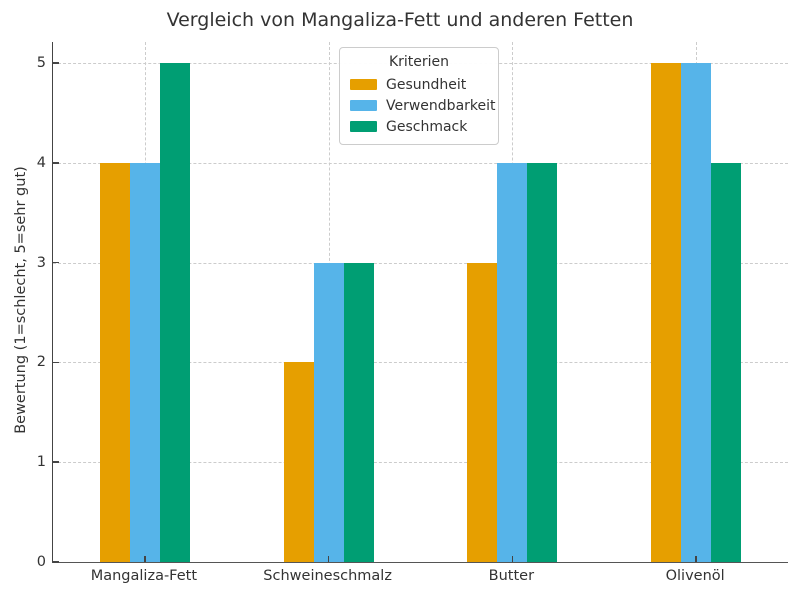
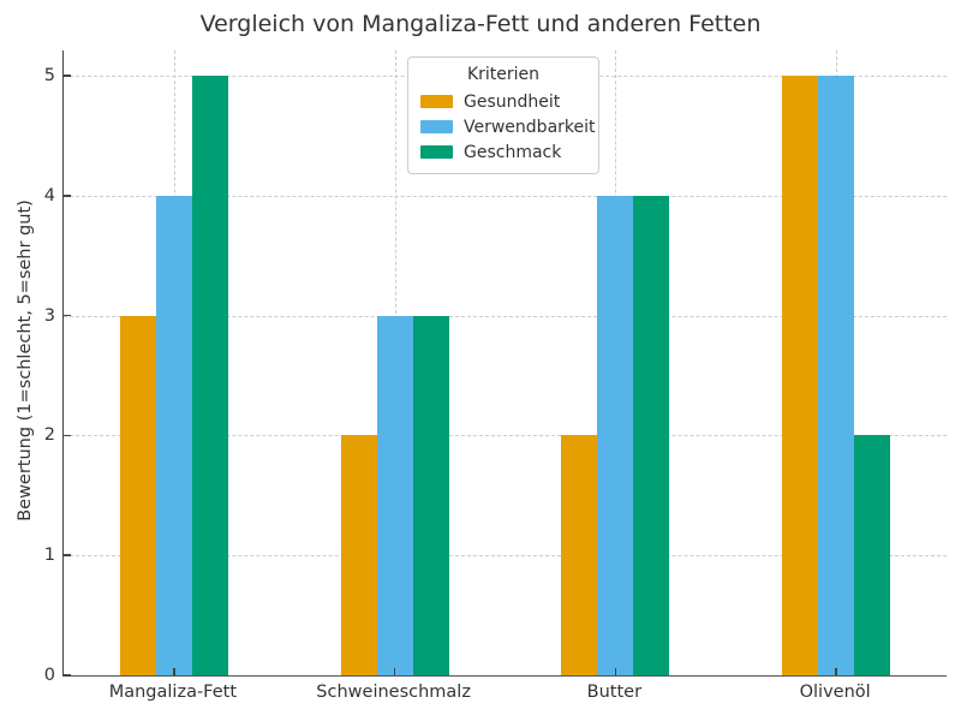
Gesundheit/Mangaliza-Fett: 4 -> 3
Gesundheit/Butter: 3 -> 2
Geschmack/Olivenöl: 4 -> 2
